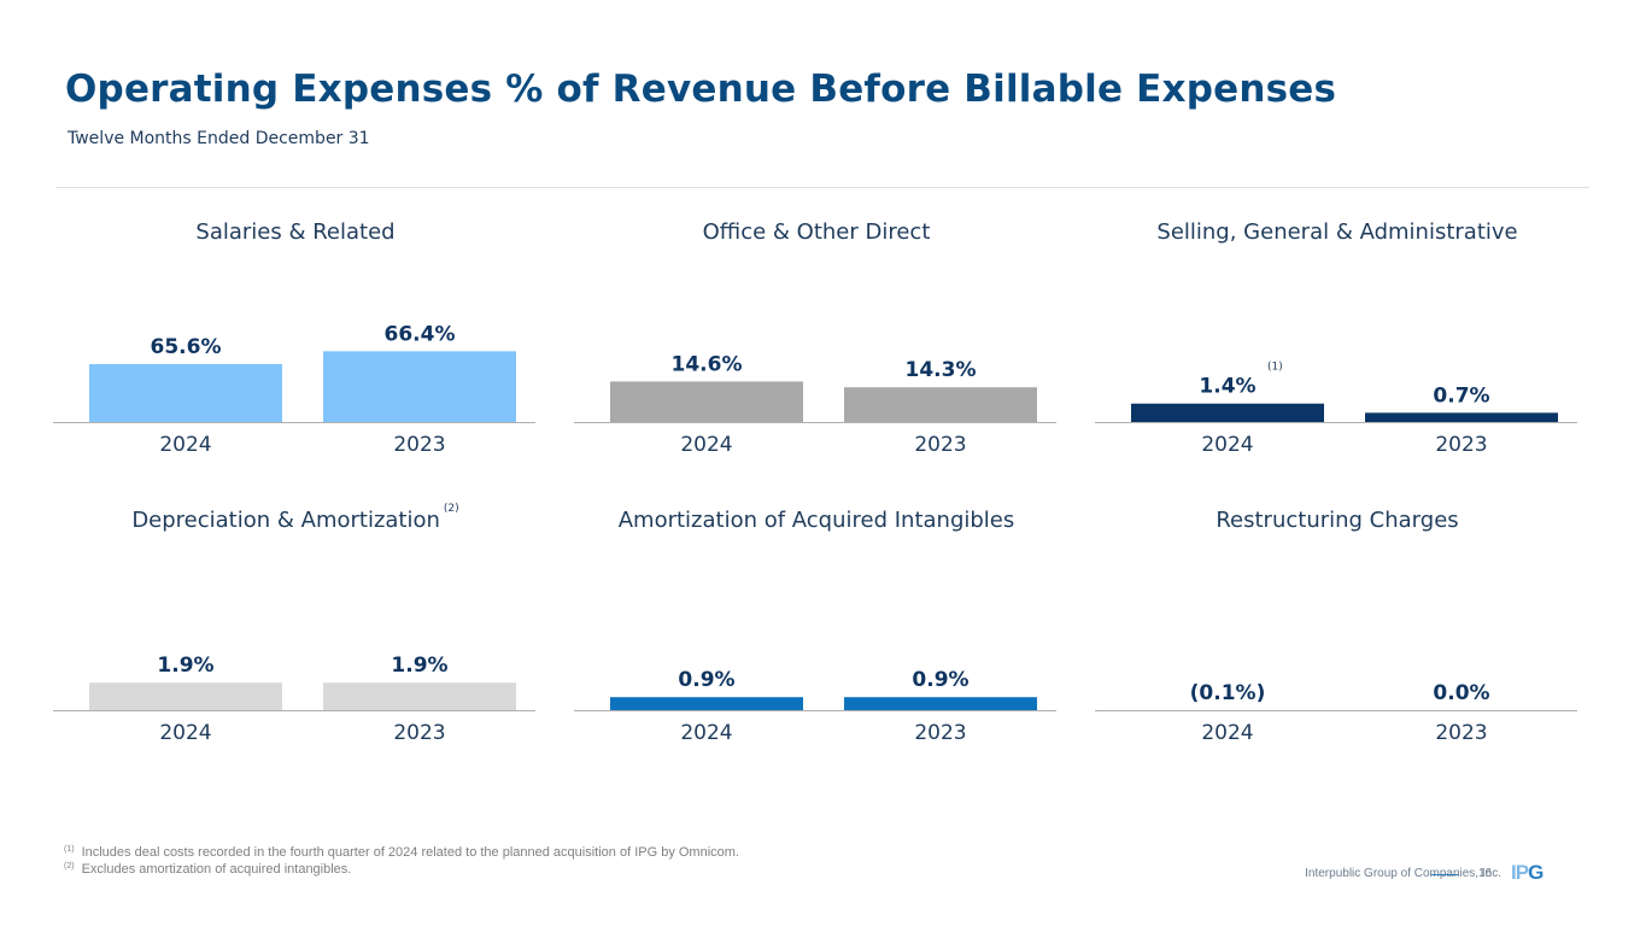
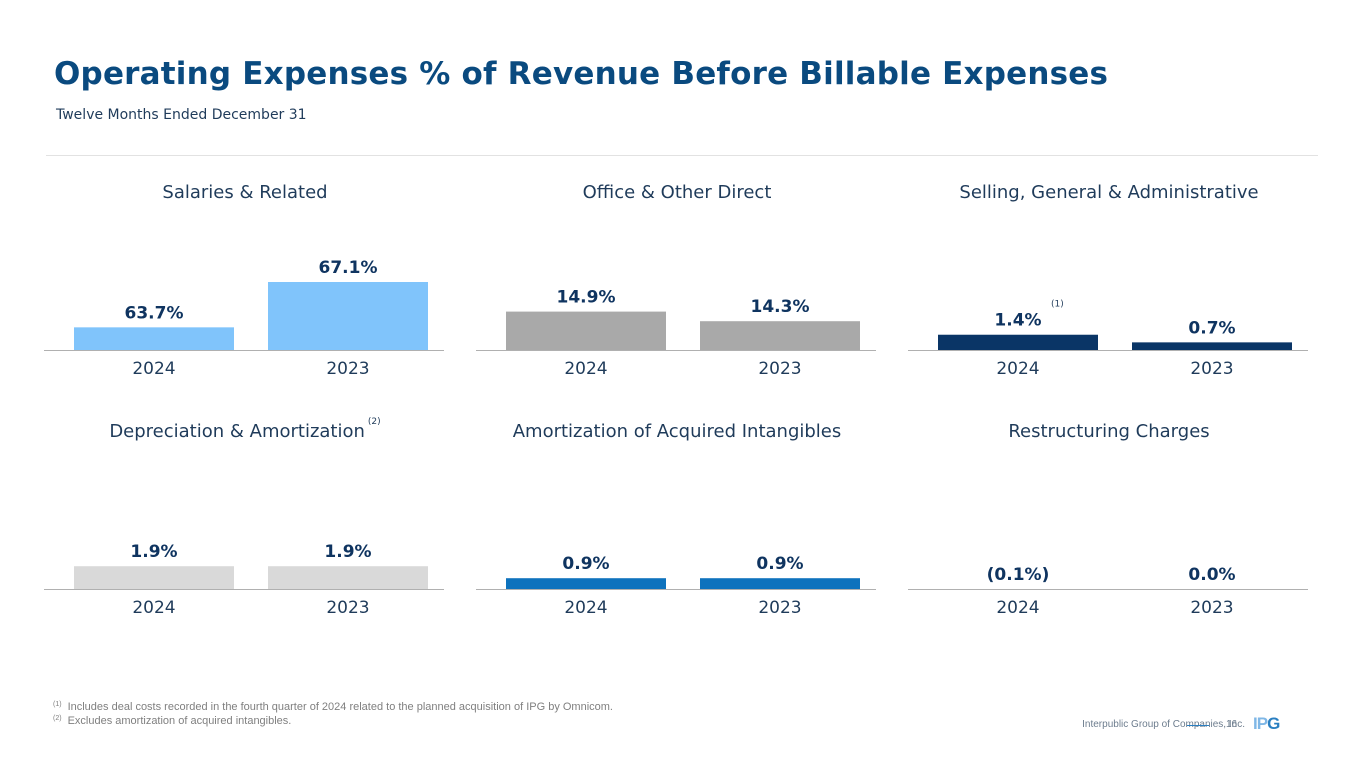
Salaries & Related/2024: 65.6% -> 63.7%
Salaries & Related/2023: 66.4% -> 67.1%
Office & Other Direct/2024: 14.6% -> 14.9%
